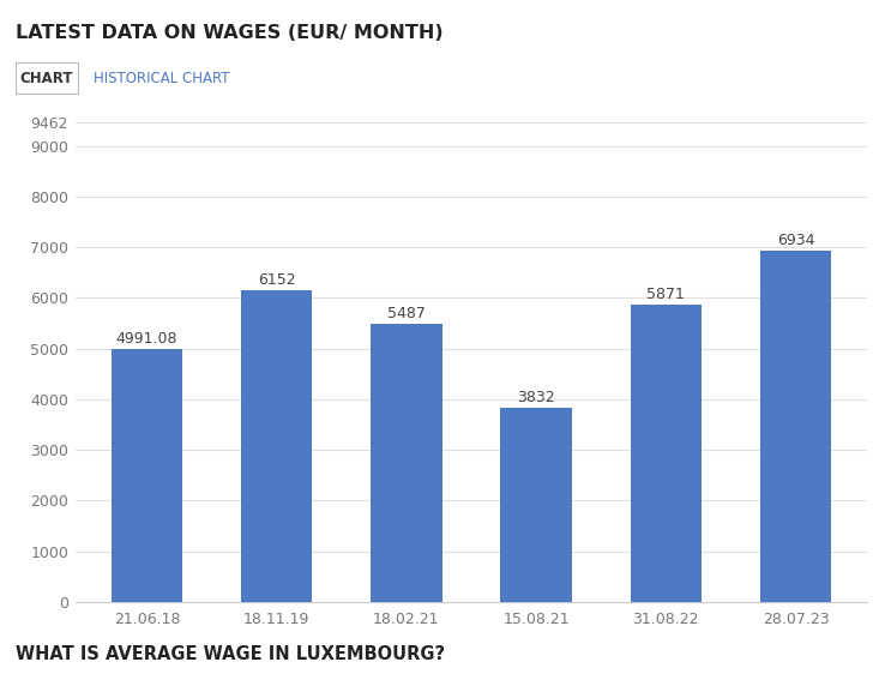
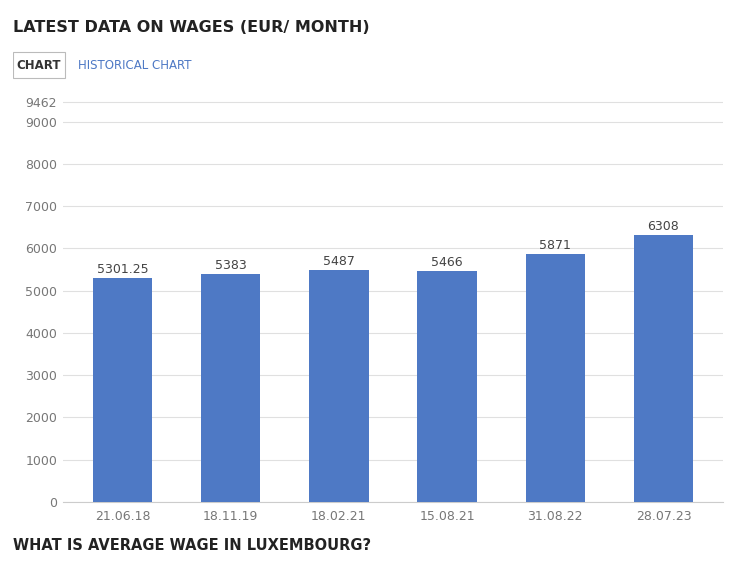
21.06.18: 4991.08 -> 5301.25
18.11.19: 6152 -> 5383
15.08.21: 3832 -> 5466
28.07.23: 6934 -> 6308
